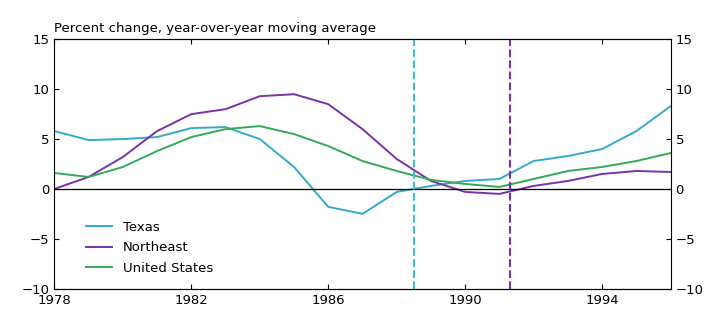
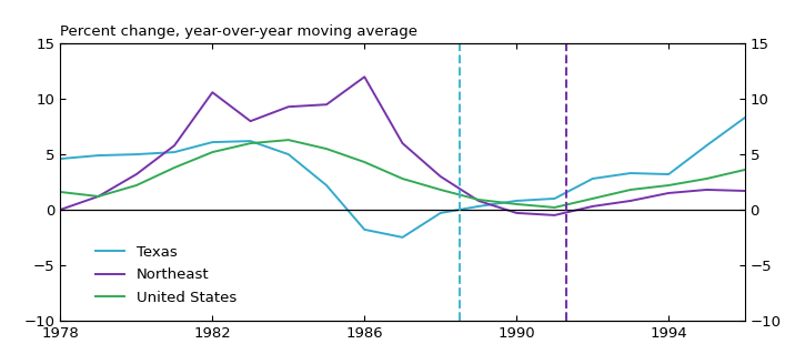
Texas/1978: 5.8 -> 4.6
Northeast/1982: 7.5 -> 10.6
Northeast/1986: 8.5 -> 12.0
Texas/1994: 4.0 -> 3.2
